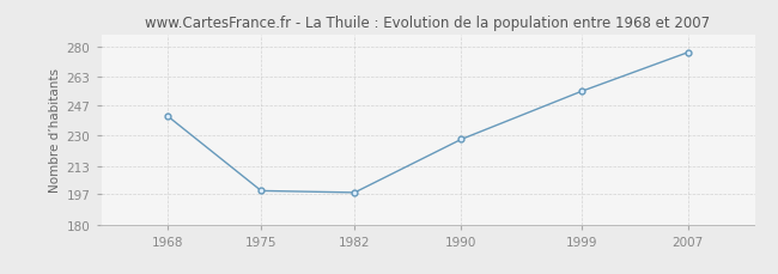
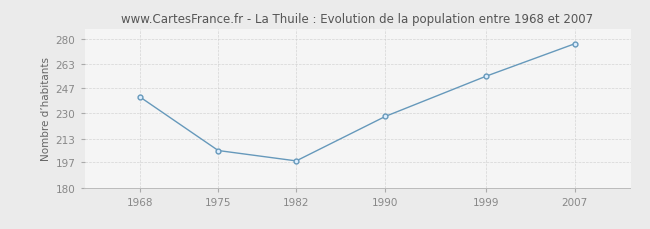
1975: 199 -> 205
